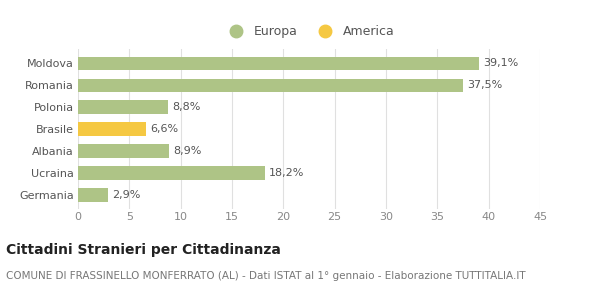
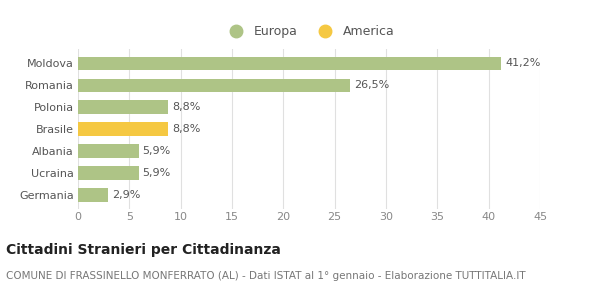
Moldova: 39,1% -> 41,2%
Romania: 37,5% -> 26,5%
Brasile: 6,6% -> 8,8%
Albania: 8,9% -> 5,9%
Ucraina: 18,2% -> 5,9%
